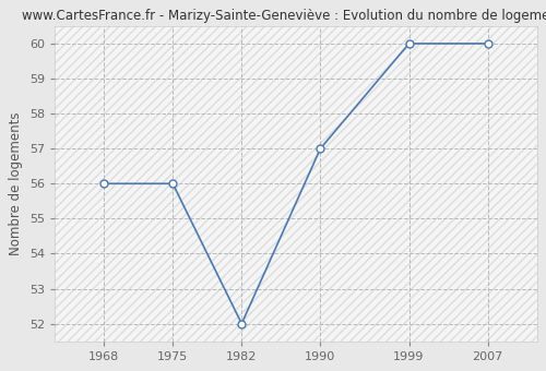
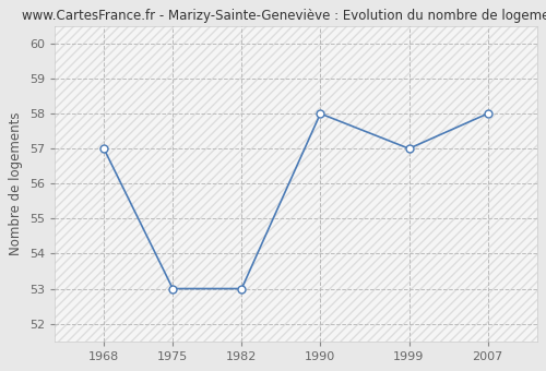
1968: 56 -> 57
1975: 56 -> 53
1982: 52 -> 53
1990: 57 -> 58
1999: 60 -> 57
2007: 60 -> 58
